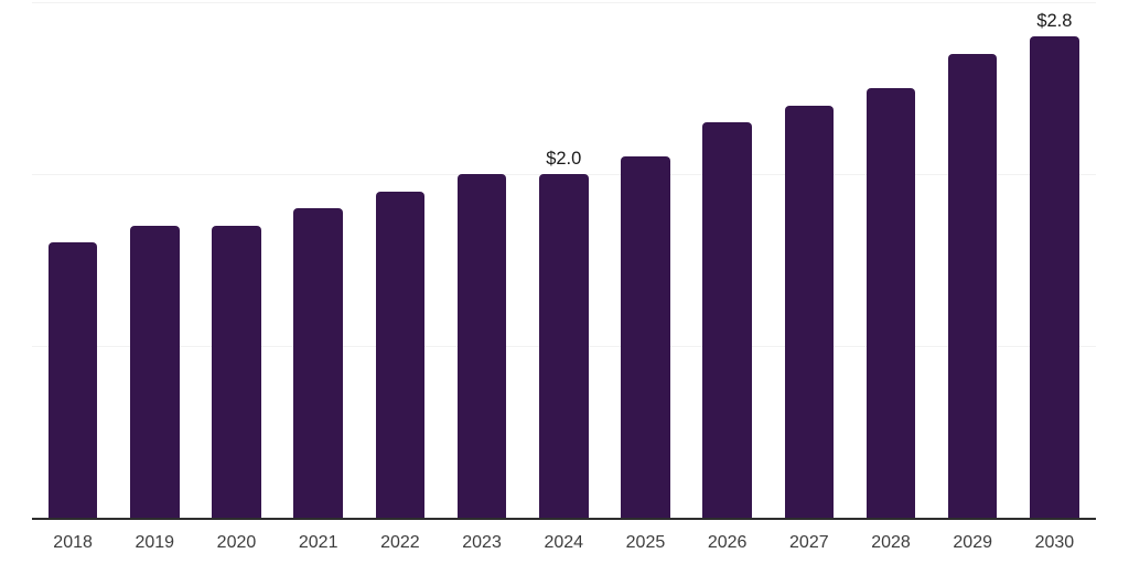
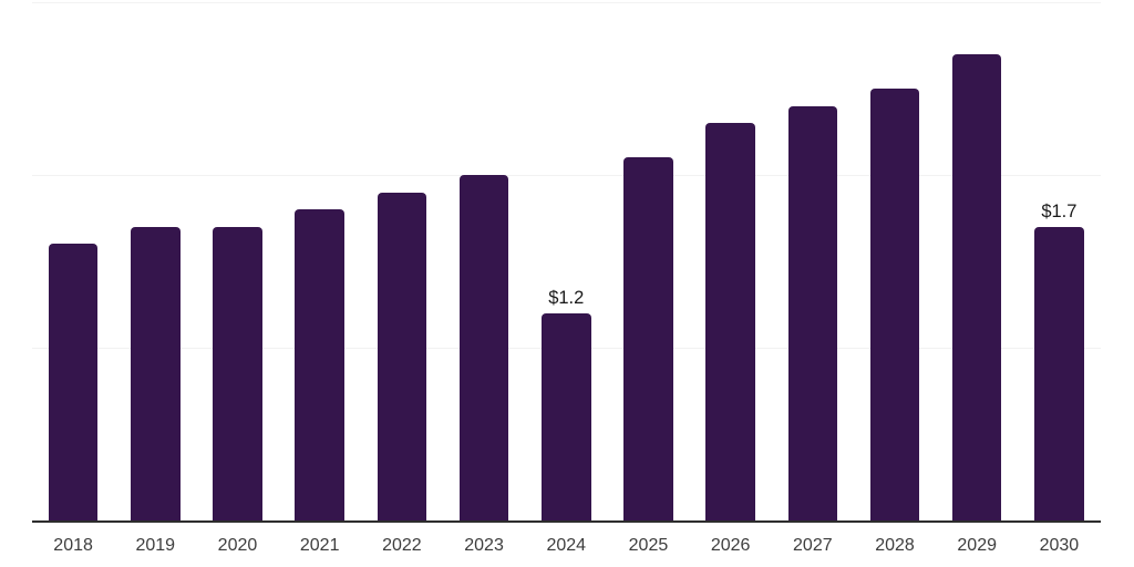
2024: $2.0 -> $1.2
2030: $2.8 -> $1.7
